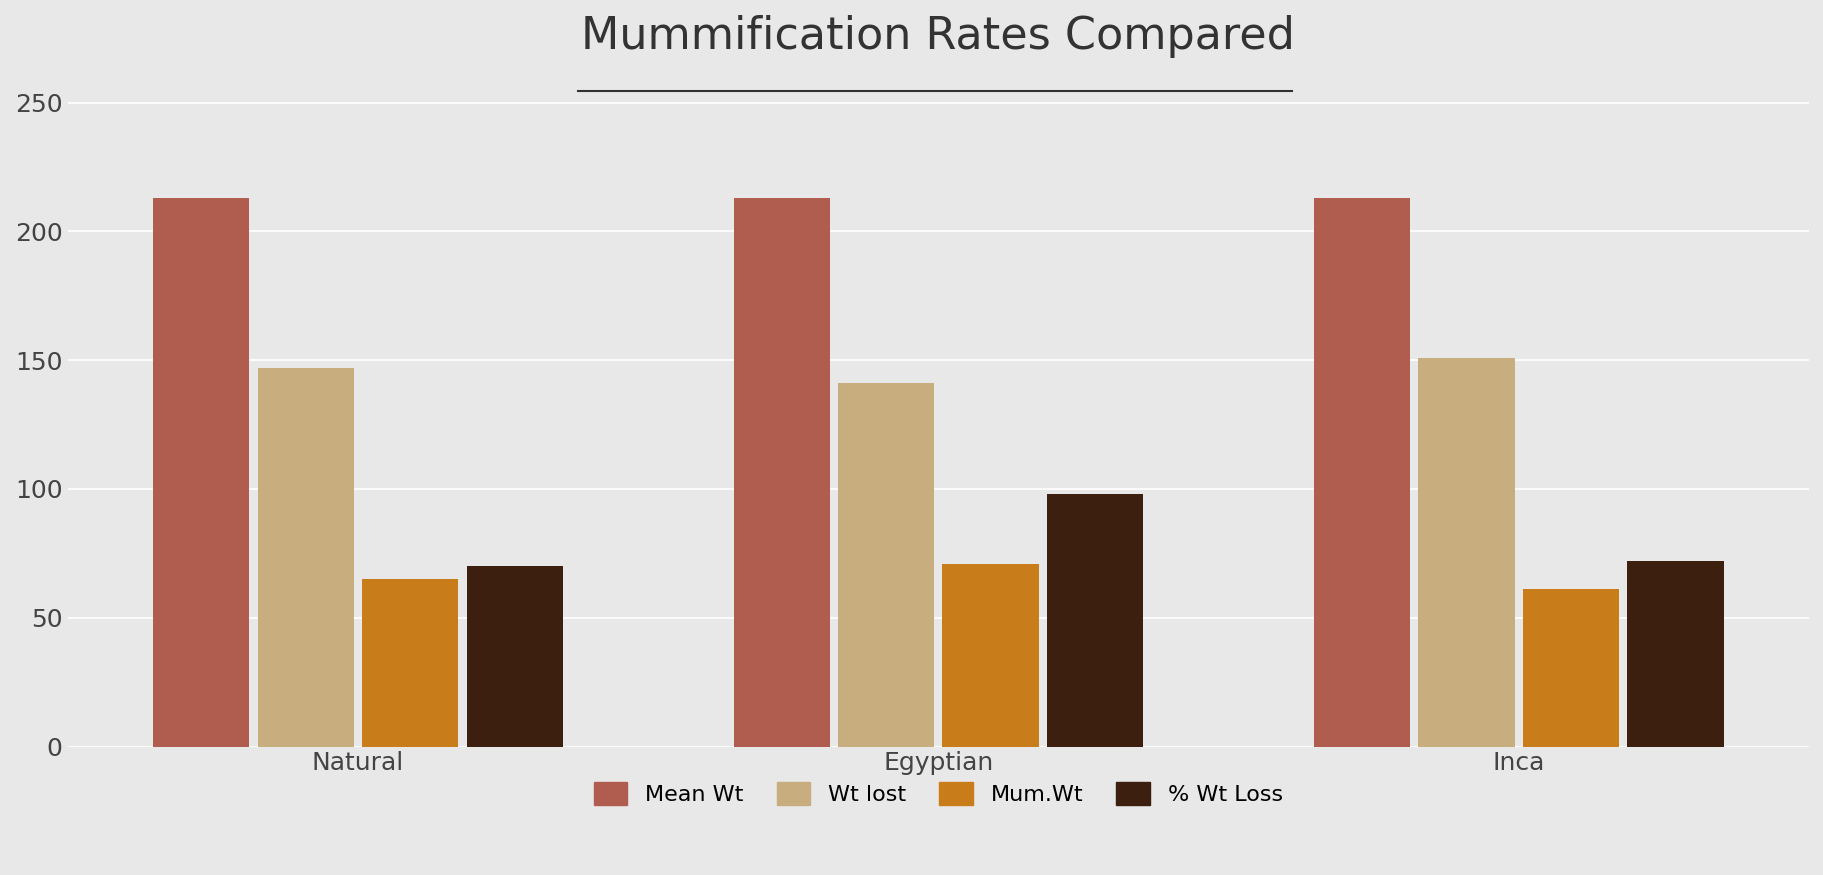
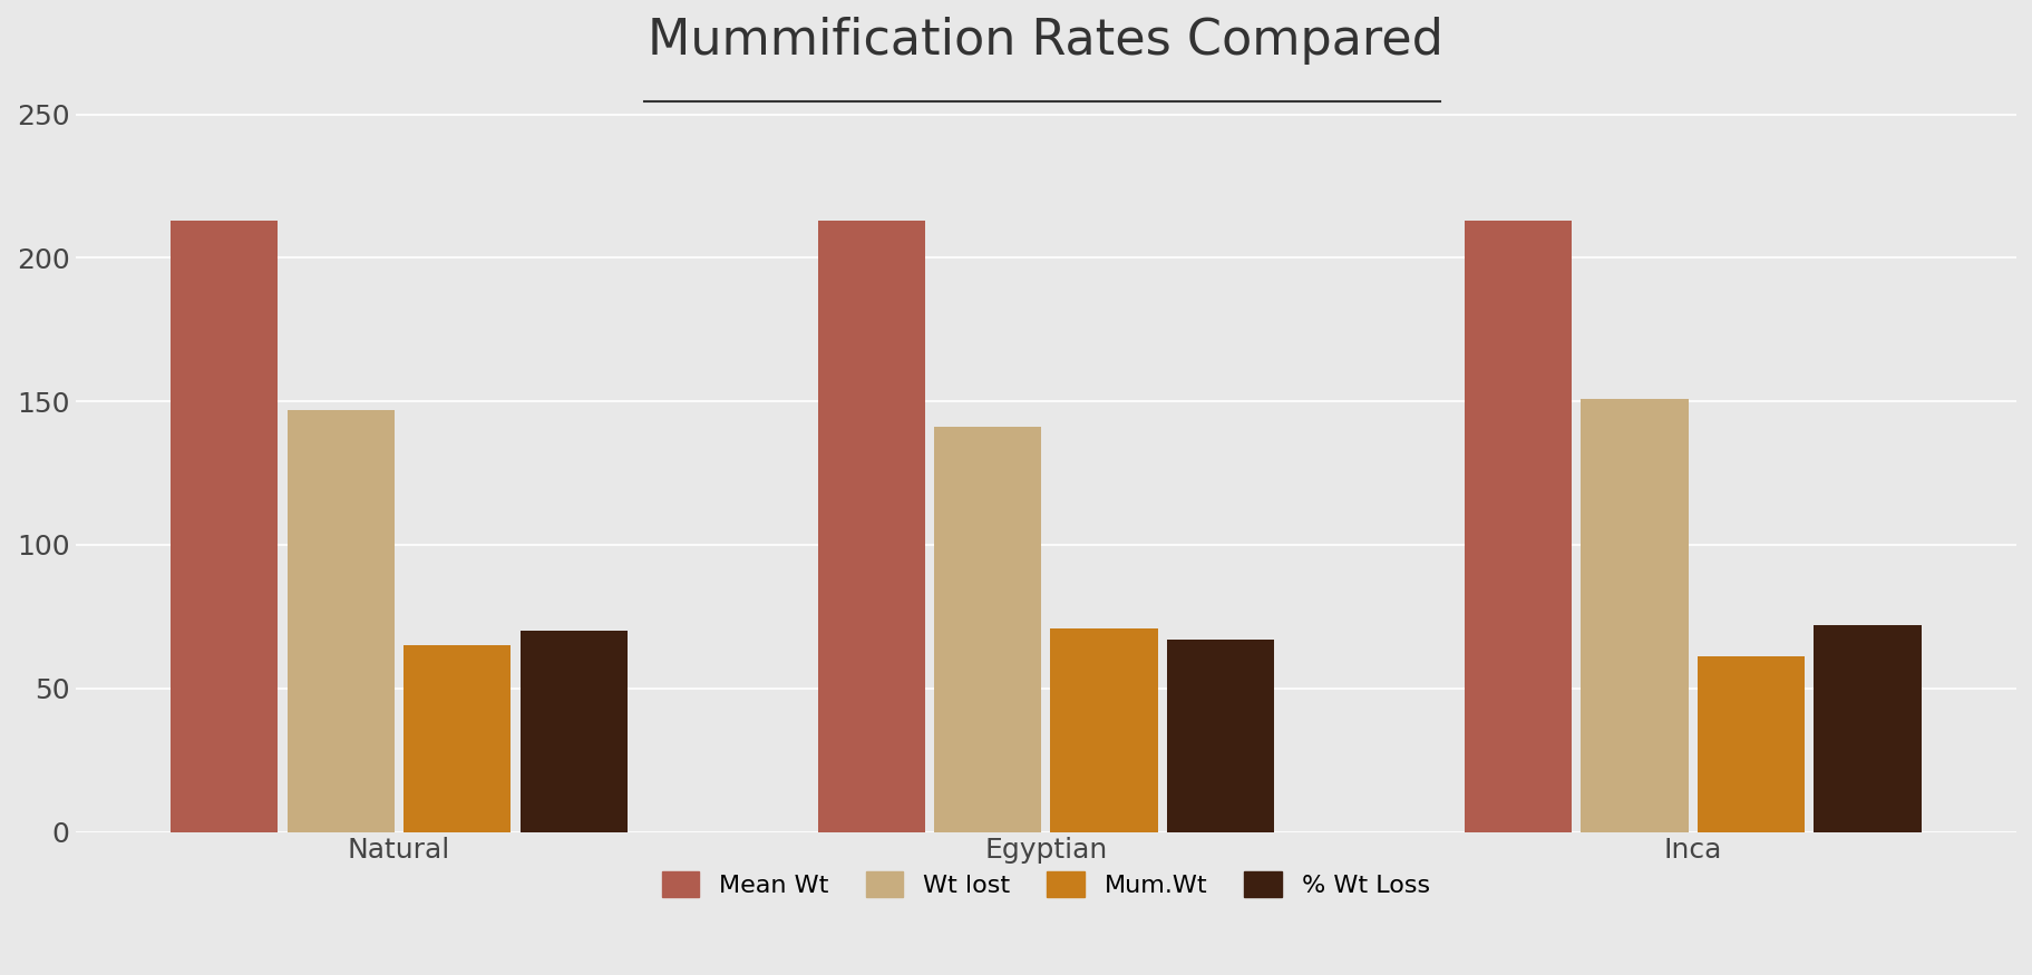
% Wt Loss/Egyptian: 98 -> 67
